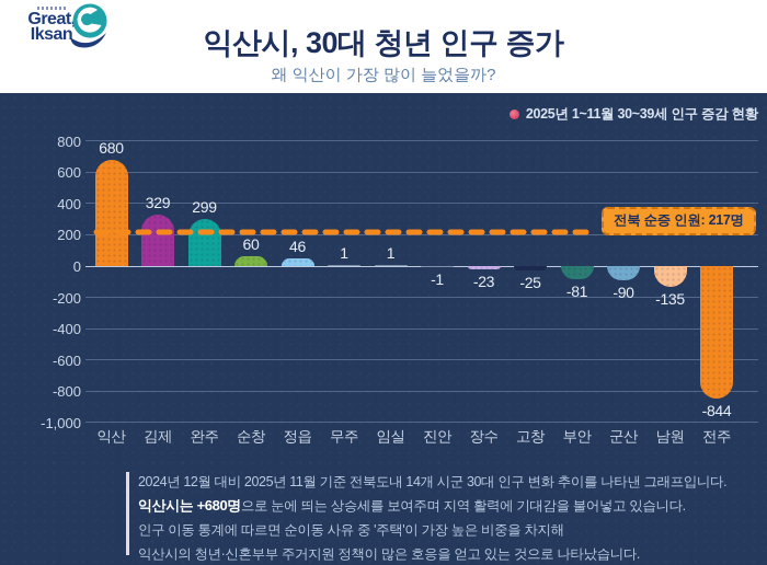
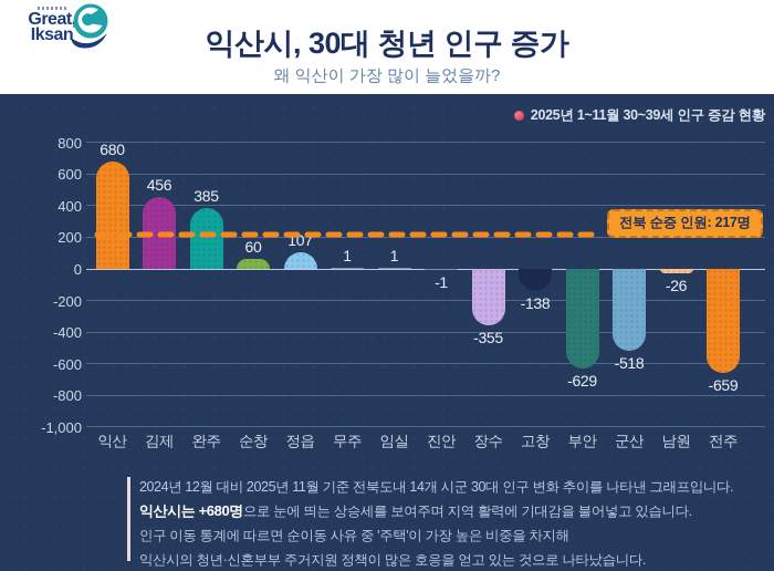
김제: 329 -> 456
완주: 299 -> 385
정읍: 46 -> 107
장수: -23 -> -355
고창: -25 -> -138
부안: -81 -> -629
군산: -90 -> -518
남원: -135 -> -26
전주: -844 -> -659
